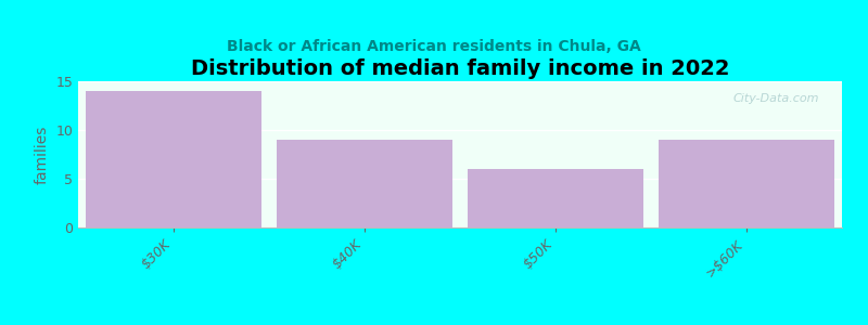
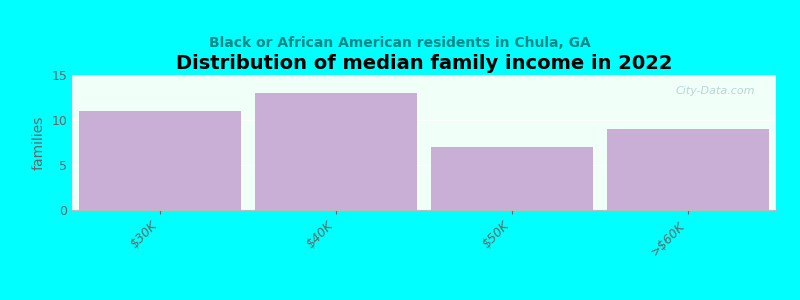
$30K: 14 -> 11
$40K: 9 -> 13
$50K: 6 -> 7
